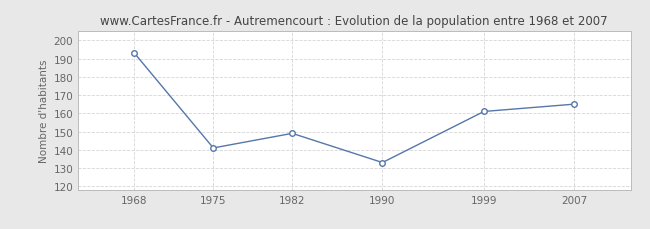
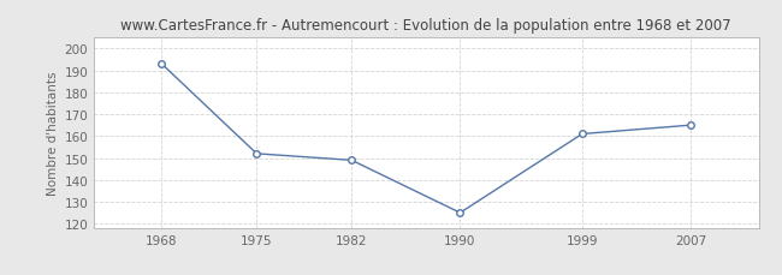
1975: 141 -> 152
1990: 133 -> 125
